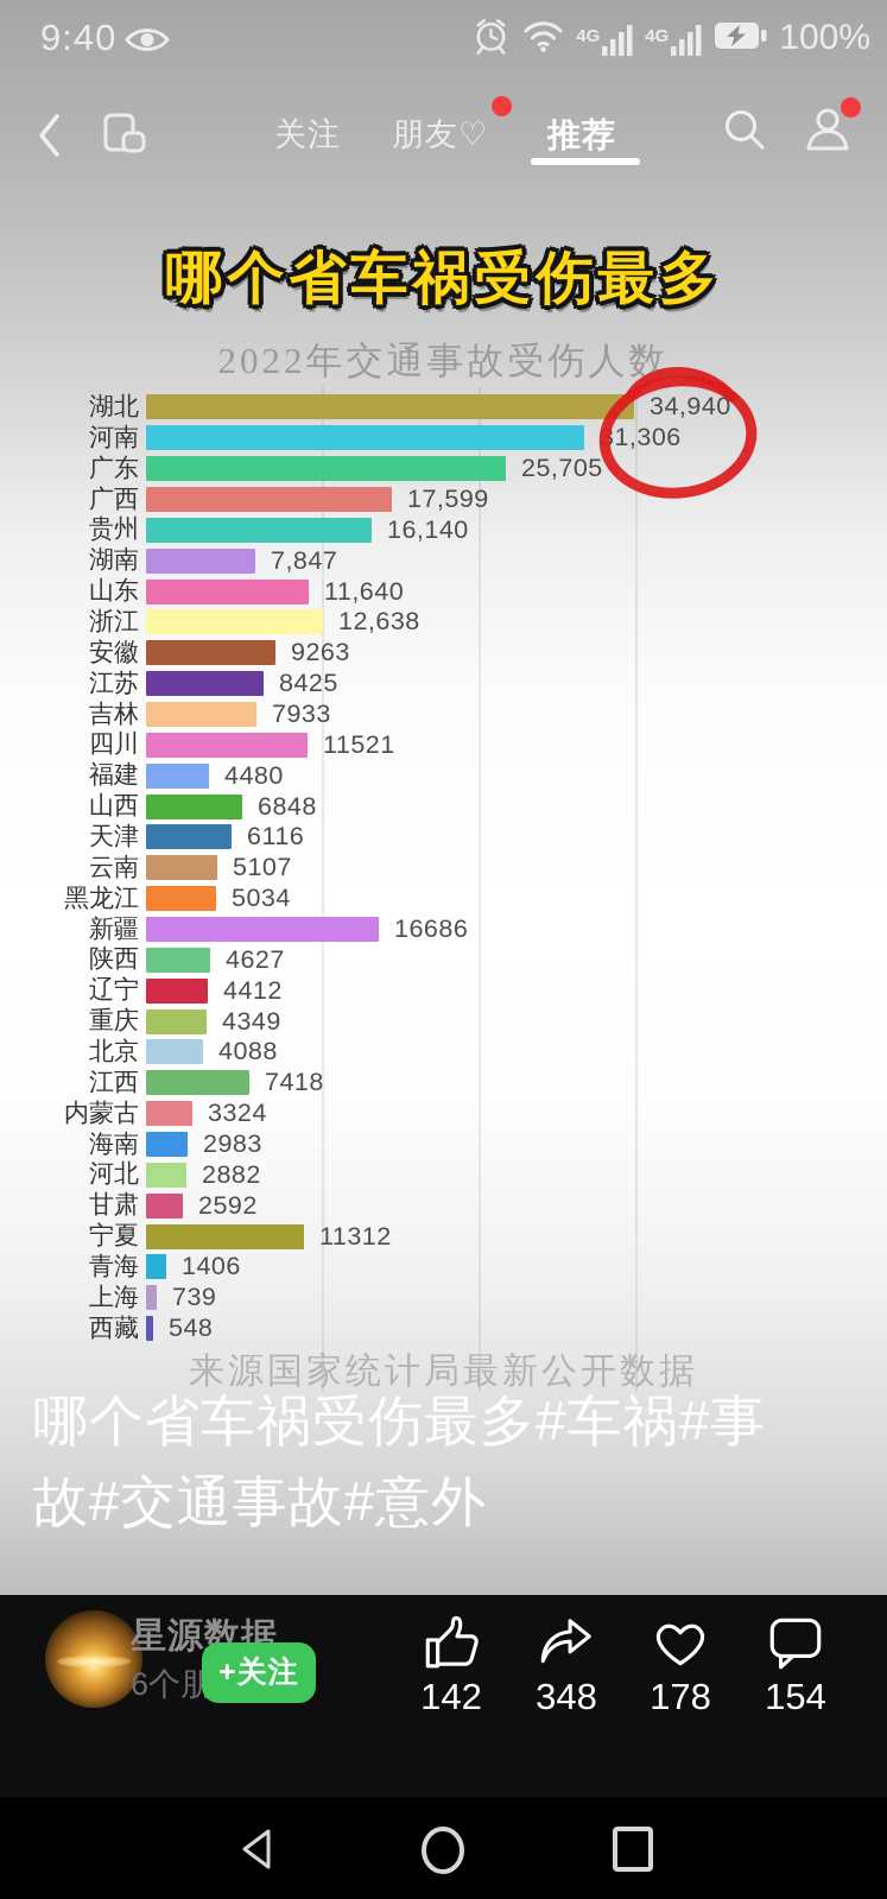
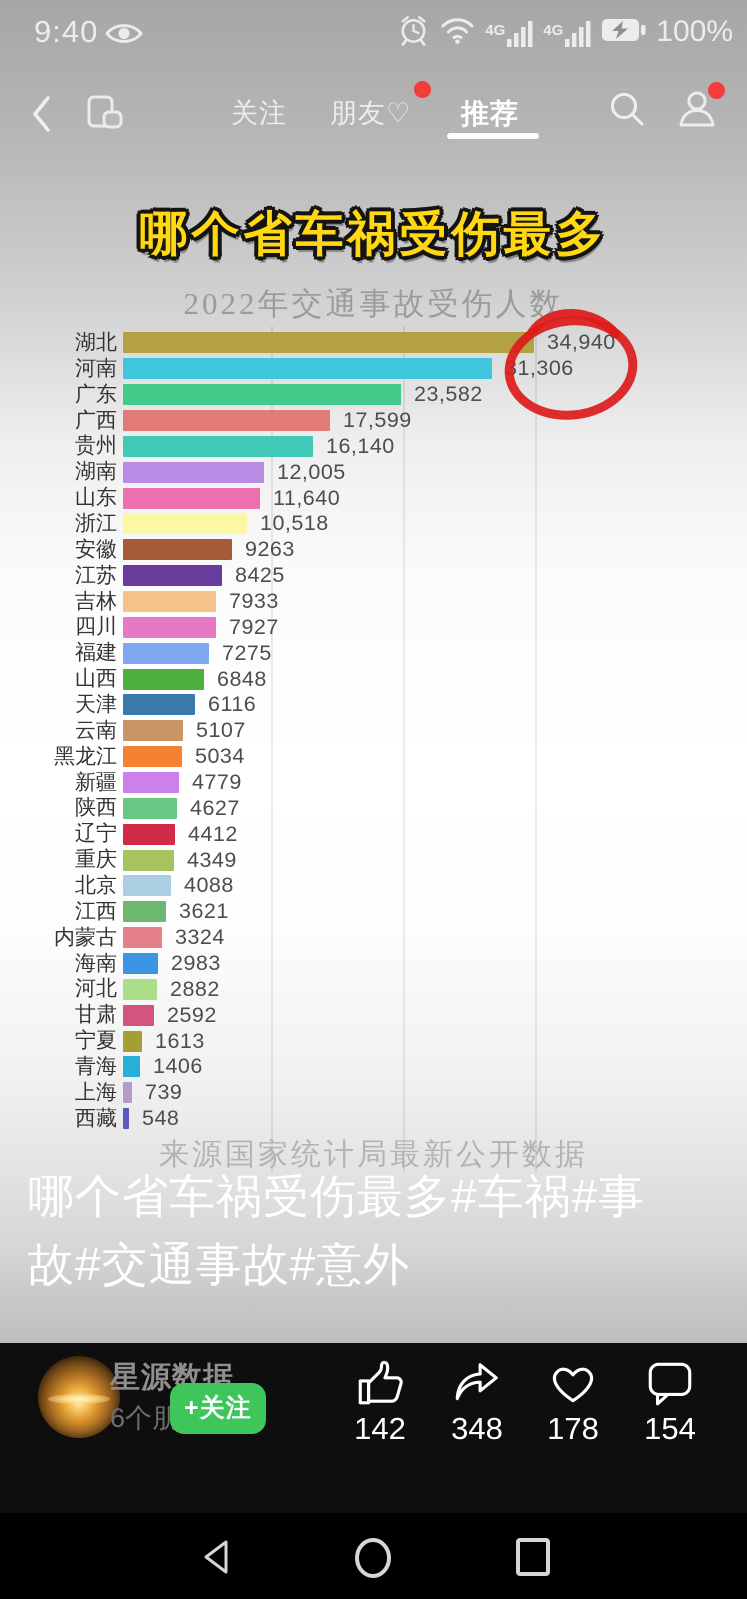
广东: 25,705 -> 23,582
湖南: 7,847 -> 12,005
浙江: 12,638 -> 10,518
四川: 11521 -> 7927
福建: 4480 -> 7275
新疆: 16686 -> 4779
江西: 7418 -> 3621
宁夏: 11312 -> 1613
